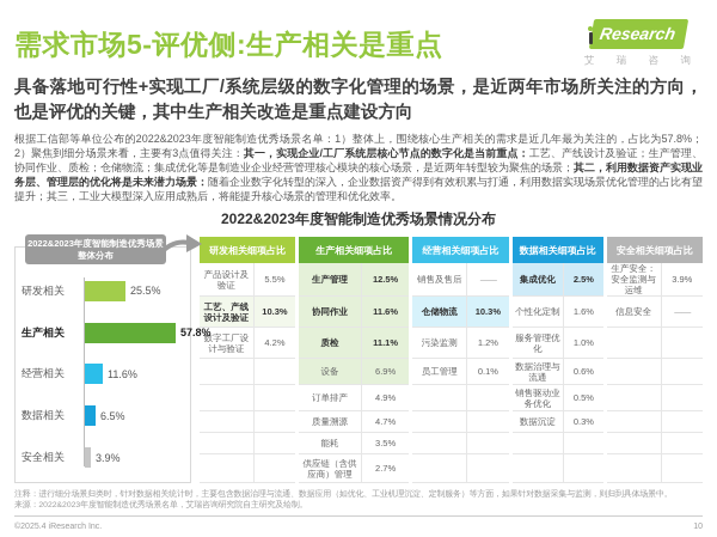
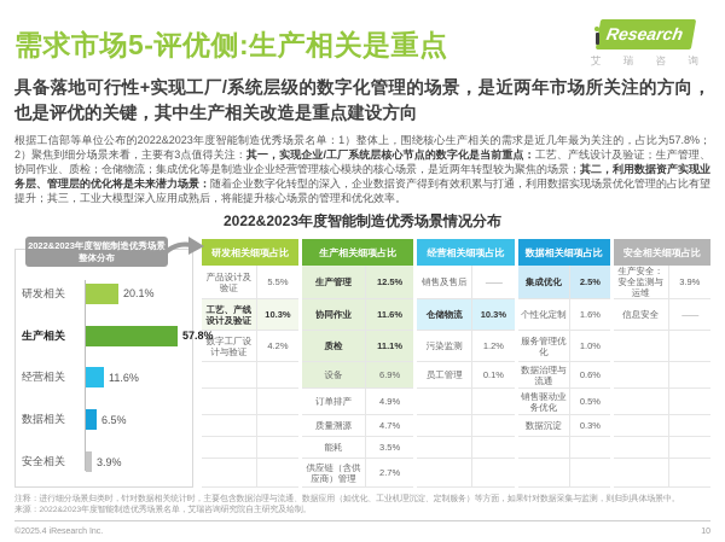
2022&2023年度智能制造优秀场景整体分布/研发相关: 25.5% -> 20.1%
